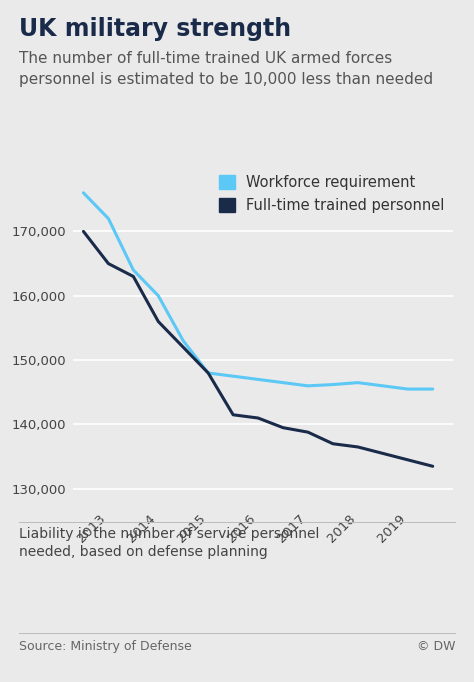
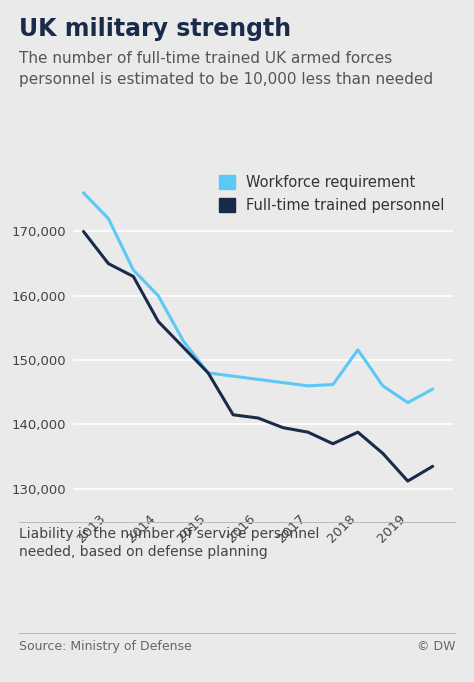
Workforce requirement/2018: 146,500 -> 151,600
Full-time trained personnel/2018: 136,500 -> 138,800
Workforce requirement/2019: 145,500 -> 143,400
Full-time trained personnel/2019: 134,500 -> 131,200
